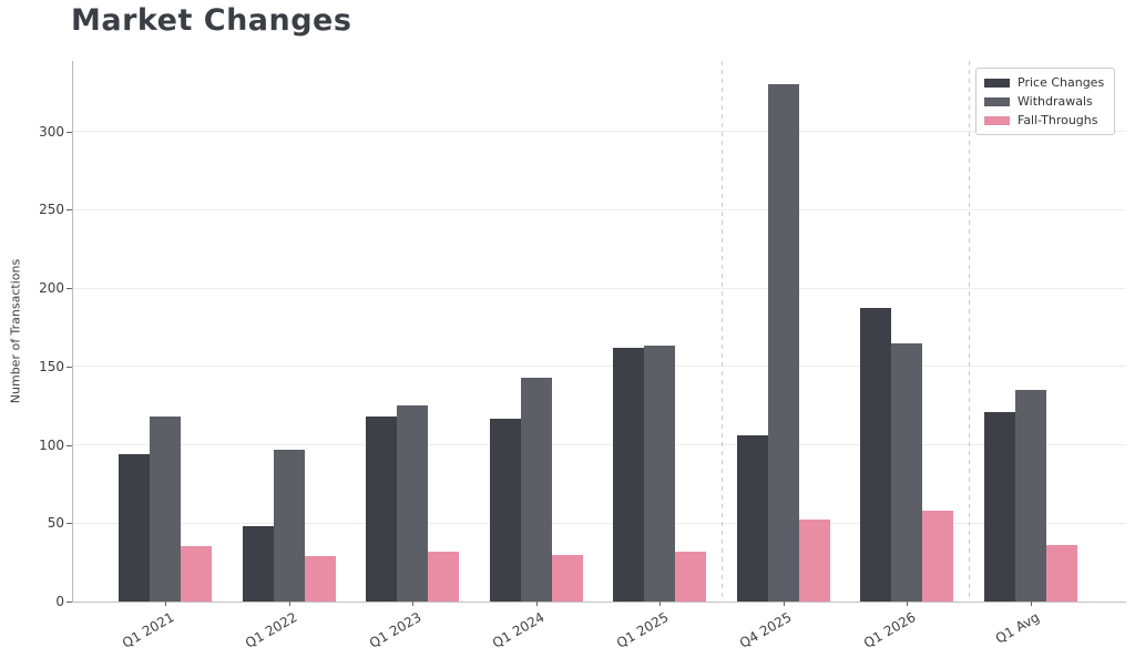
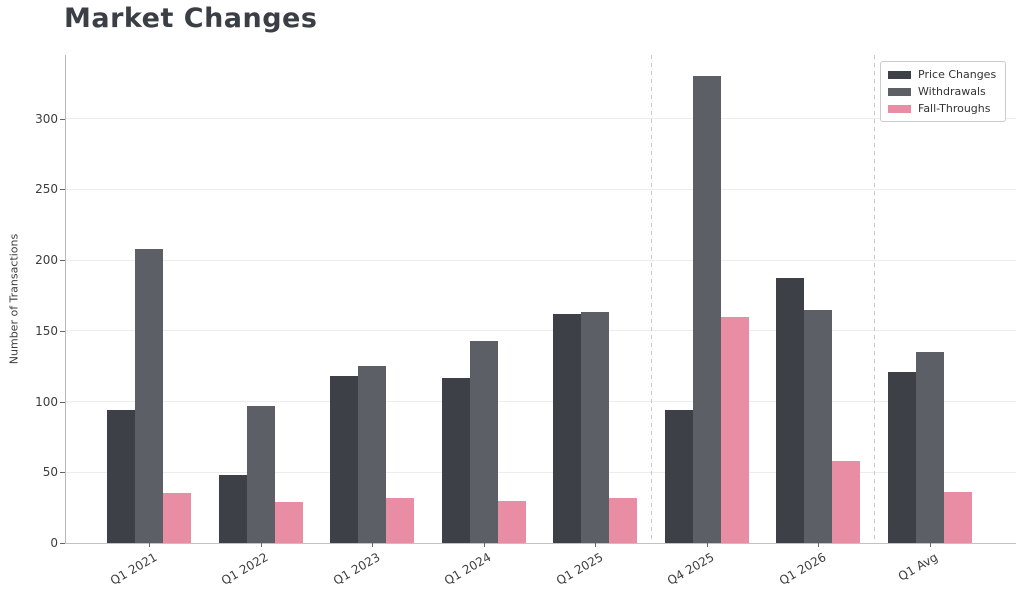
Withdrawals/Q1 2021: 118 -> 208
Price Changes/Q4 2025: 106 -> 94
Fall-Throughs/Q4 2025: 52 -> 160
